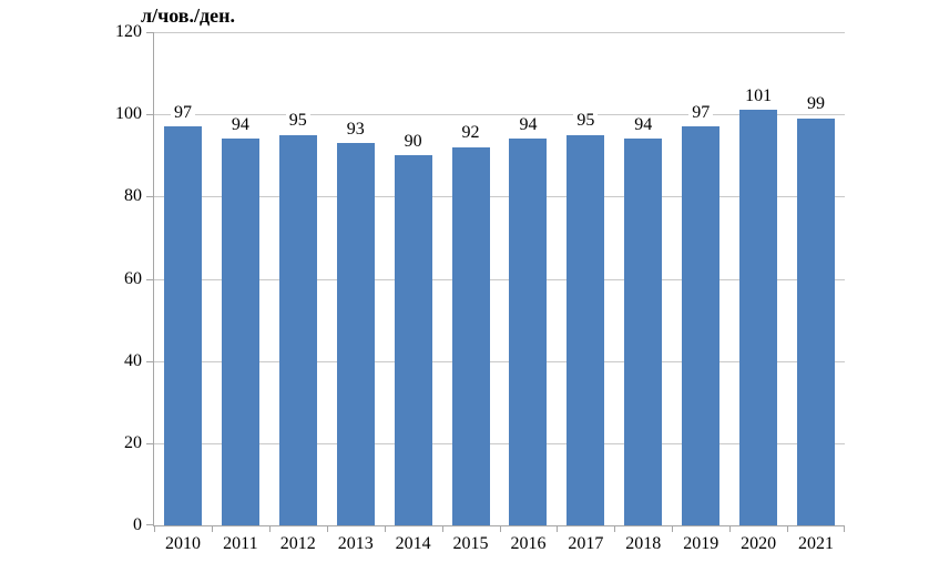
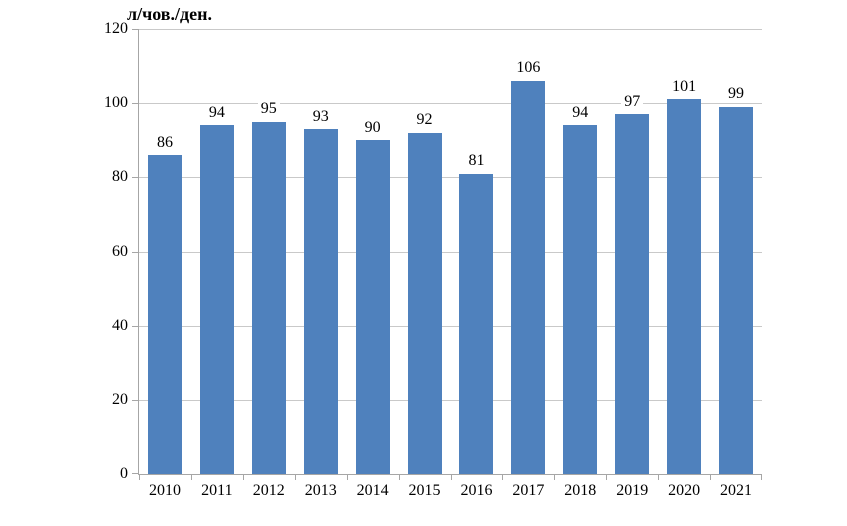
2010: 97 -> 86
2016: 94 -> 81
2017: 95 -> 106
